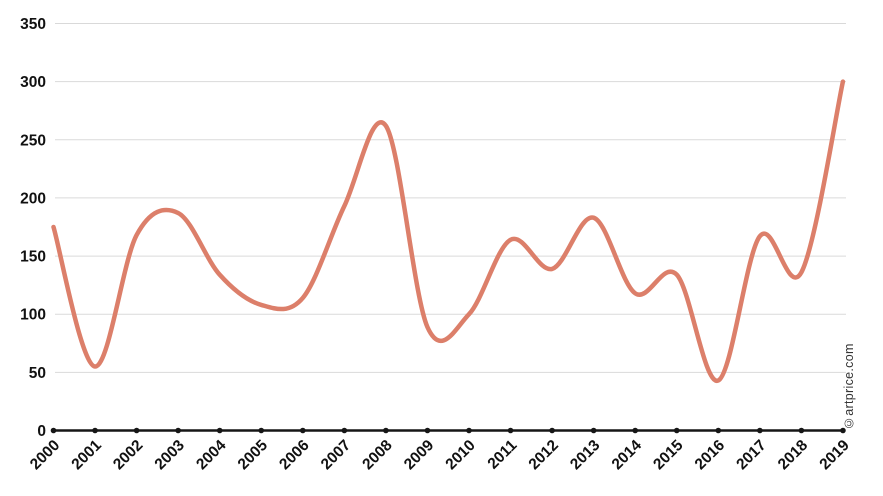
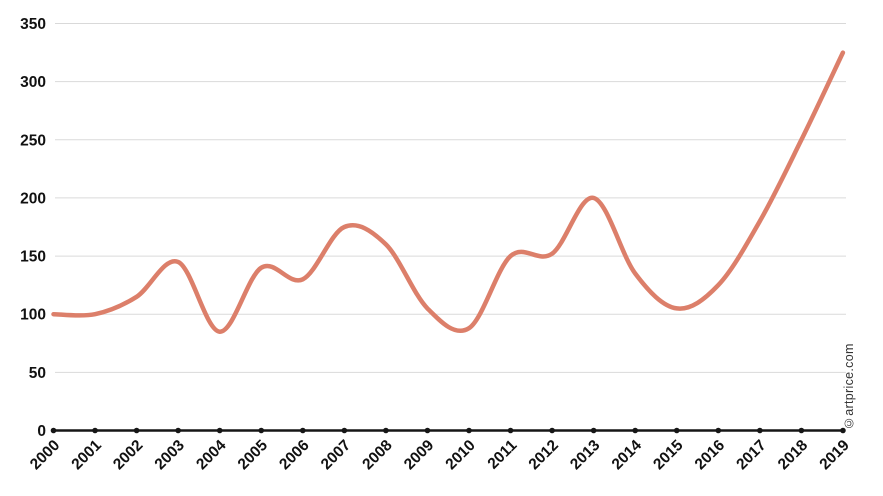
2000: 175 -> 100
2001: 55 -> 100
2002: 168 -> 115
2003: 187 -> 145
2004: 134 -> 85
2005: 108 -> 140
2006: 114 -> 130
2007: 193 -> 175
2008: 262 -> 160
2009: 89 -> 105
2010: 100 -> 88
2011: 164 -> 150
2012: 139 -> 152
2013: 183 -> 200
2014: 118 -> 135
2015: 134 -> 105
2016: 43 -> 125
2017: 167 -> 180
2018: 136 -> 250
2019: 300 -> 325
